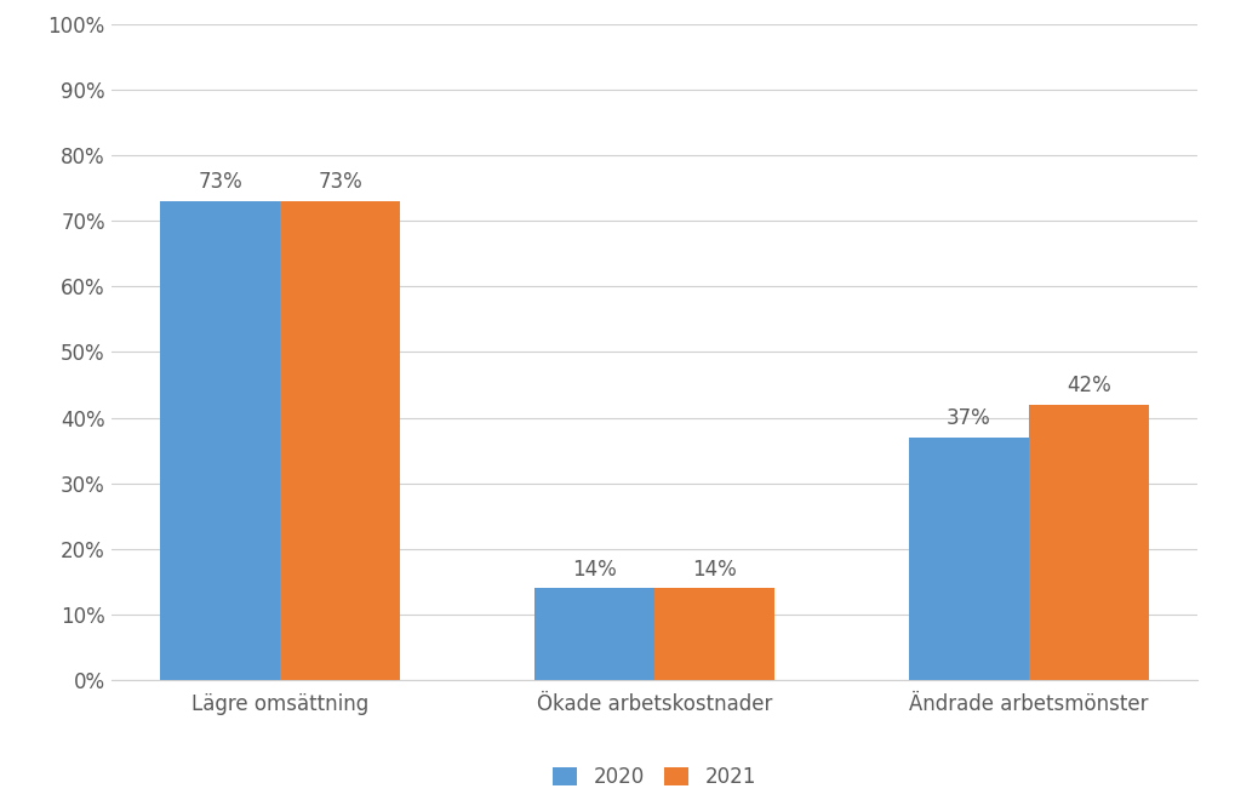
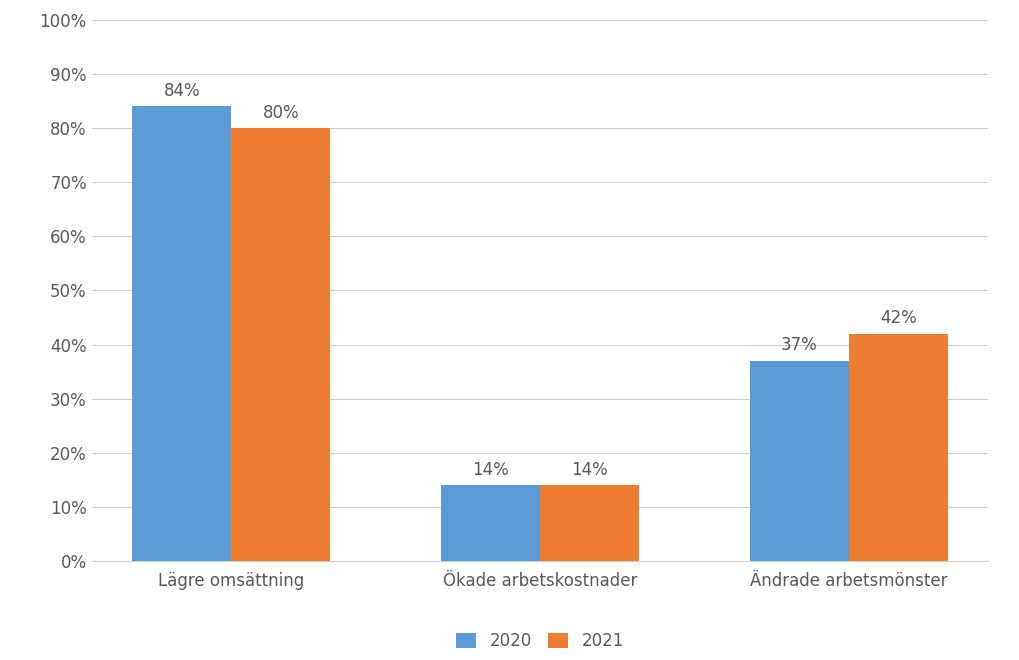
2020/Lägre omsättning: 73% -> 84%
2021/Lägre omsättning: 73% -> 80%
